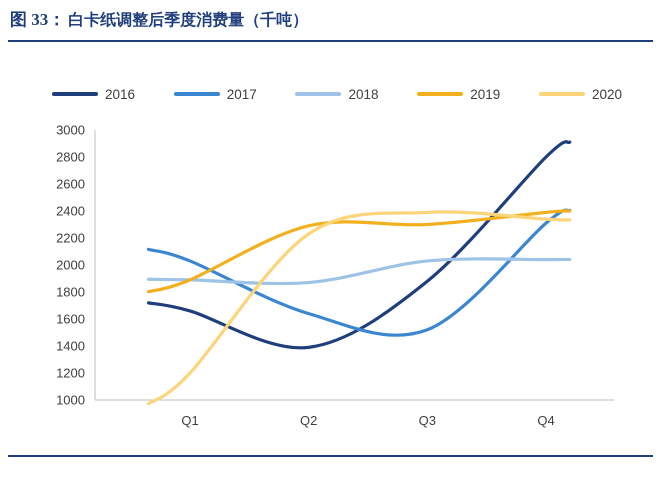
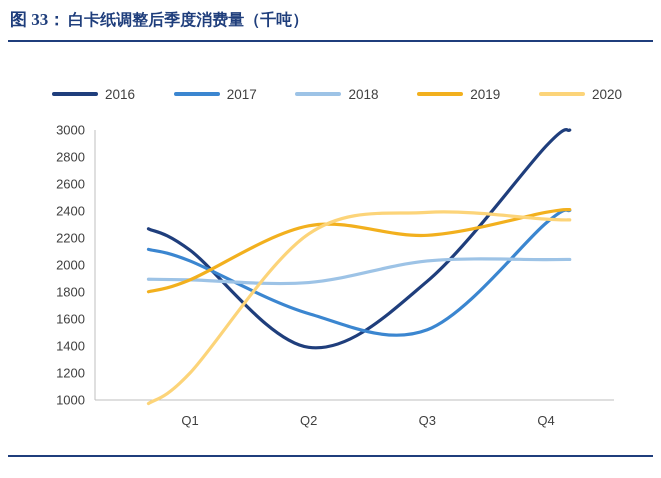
2016/Q1: 1660 -> 2110
2019/Q3: 2300 -> 2220
2016/Q4: 2800 -> 2880
